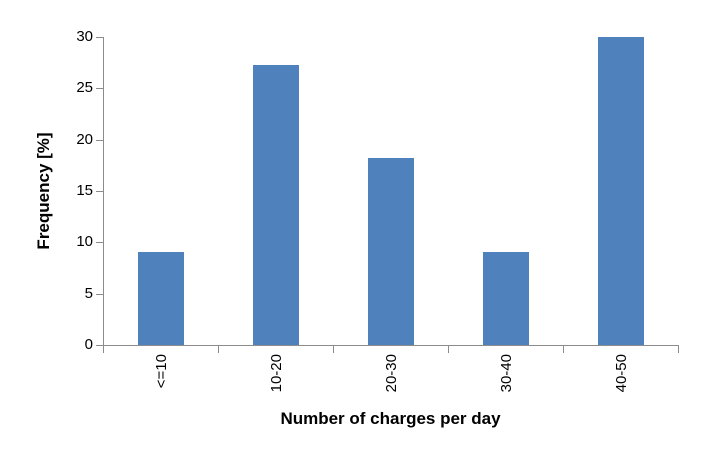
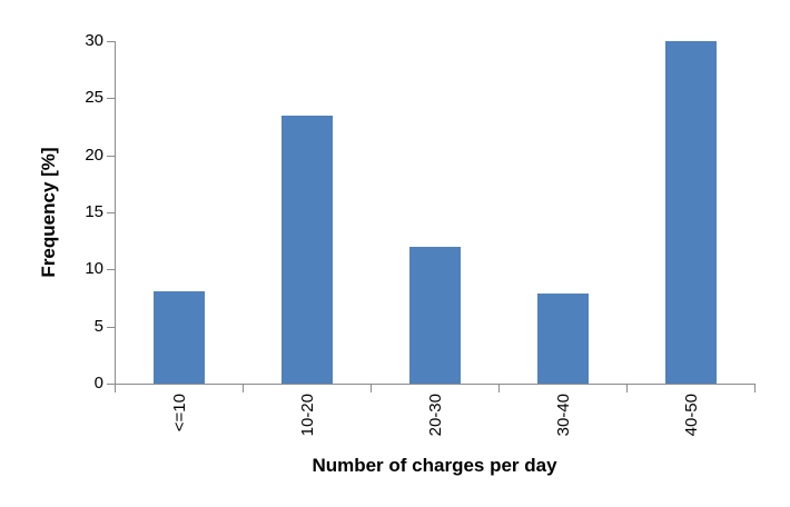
<=10: 9.1 -> 8.1
10-20: 27.3 -> 23.5
20-30: 18.2 -> 12.0
30-40: 9.1 -> 7.9
